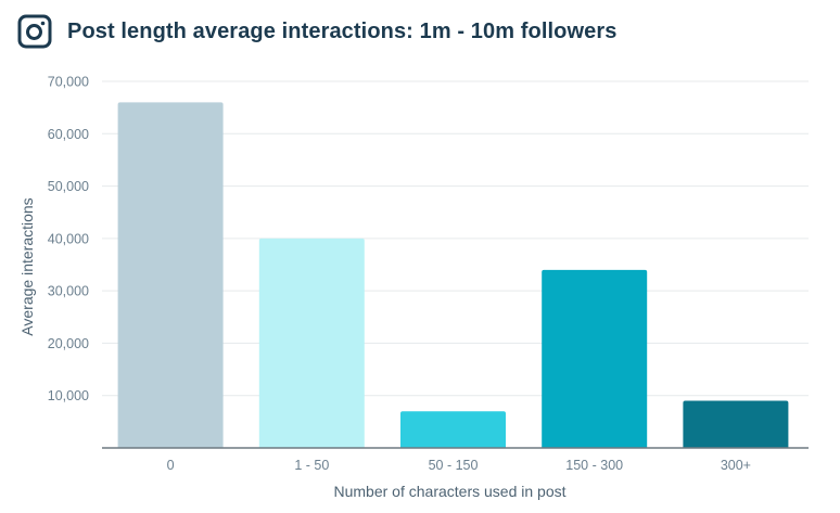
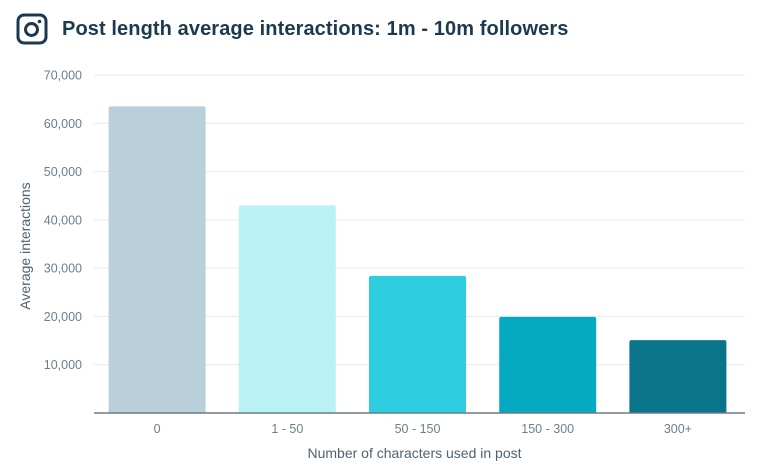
0: 66000 -> 64000
1 - 50: 40000 -> 43000
50 - 150: 7000 -> 28000
150 - 300: 34000 -> 20000
300+: 9000 -> 15000
